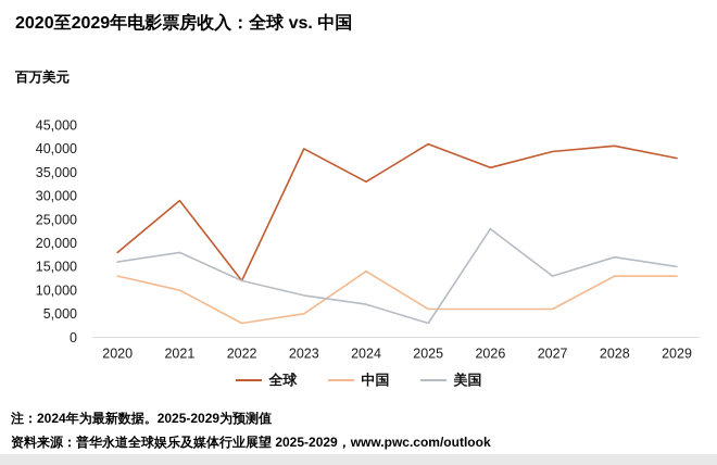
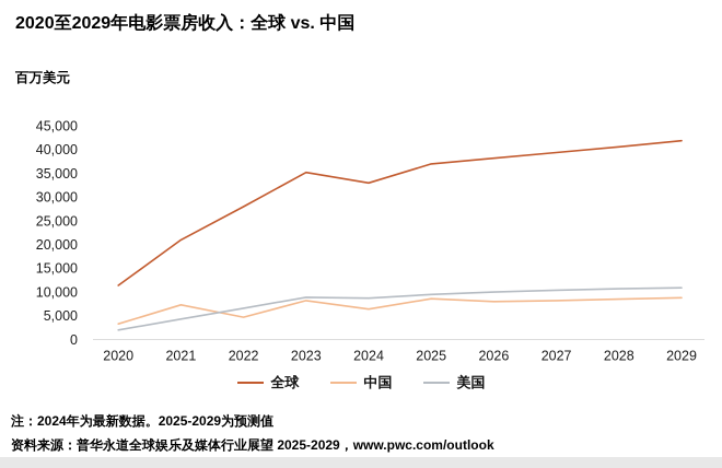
全球/2020: 18000 -> 11000
中国/2020: 13000 -> 3000
美国/2020: 16000 -> 2000
全球/2021: 29000 -> 21000
中国/2021: 10000 -> 7000
美国/2021: 18000 -> 4000
全球/2022: 12000 -> 28000
中国/2022: 3000 -> 5000
美国/2022: 12000 -> 7000
全球/2023: 40000 -> 35000
中国/2023: 5000 -> 8000
中国/2024: 14000 -> 6000
美国/2024: 7000 -> 9000
全球/2025: 41000 -> 37000
中国/2025: 6000 -> 9000
美国/2025: 3000 -> 10000
全球/2026: 36000 -> 38000
中国/2026: 6000 -> 8000
美国/2026: 23000 -> 10000
中国/2027: 6000 -> 8000
美国/2027: 13000 -> 10000
中国/2028: 13000 -> 8000
美国/2028: 17000 -> 11000
全球/2029: 38000 -> 42000
中国/2029: 13000 -> 9000
美国/2029: 15000 -> 11000
